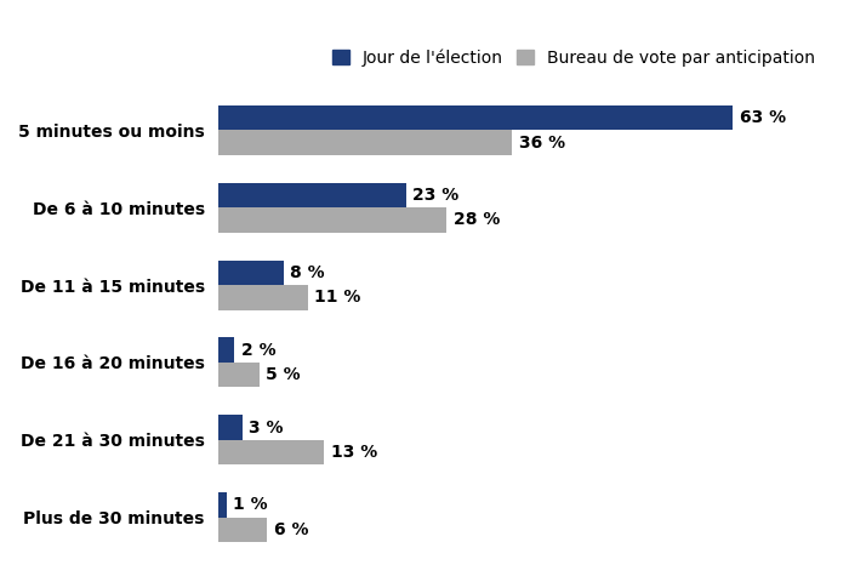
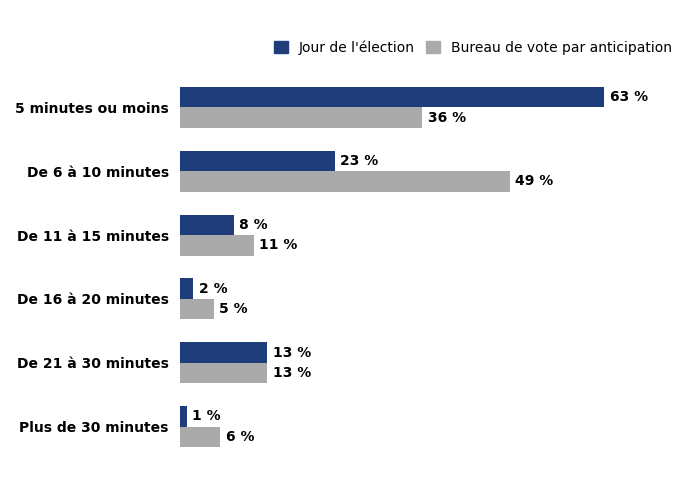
Bureau de vote par anticipation/De 6 à 10 minutes: 28 -> 49
Jour de l'élection/De 21 à 30 minutes: 3 -> 13
